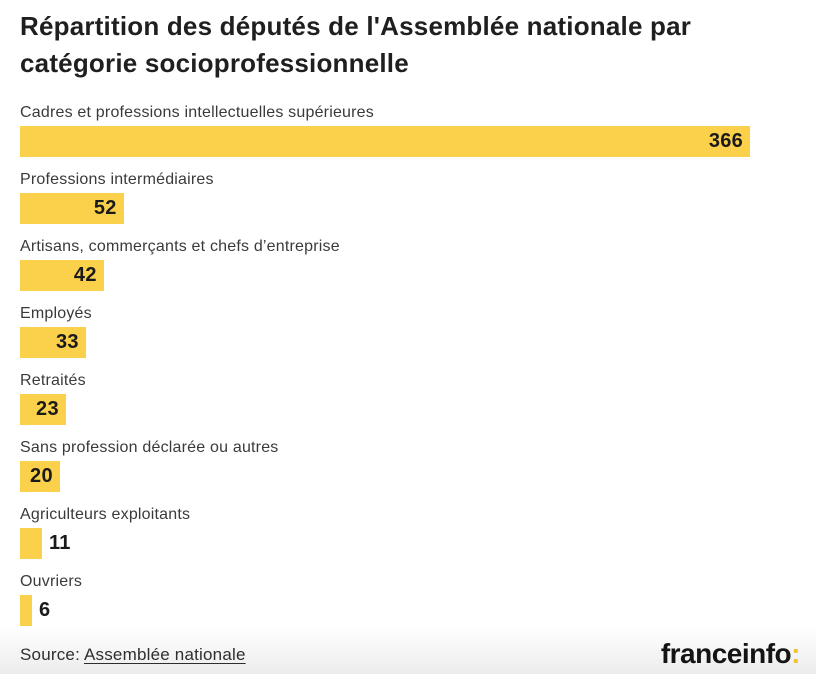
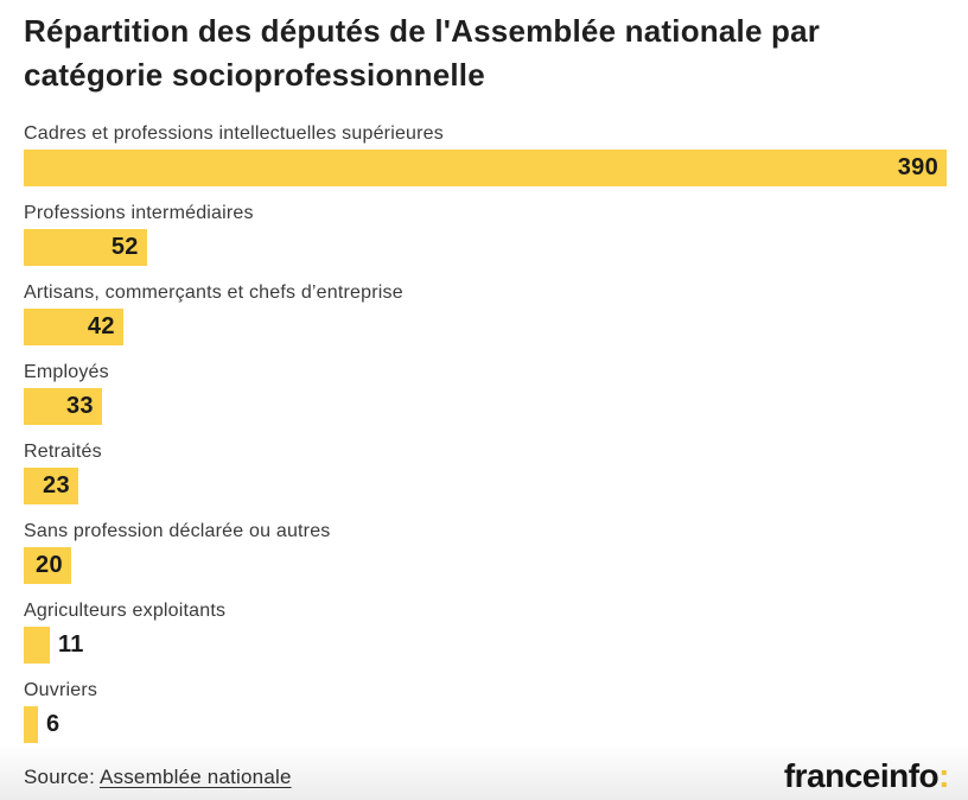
Cadres et professions intellectuelles supérieures: 366 -> 390
